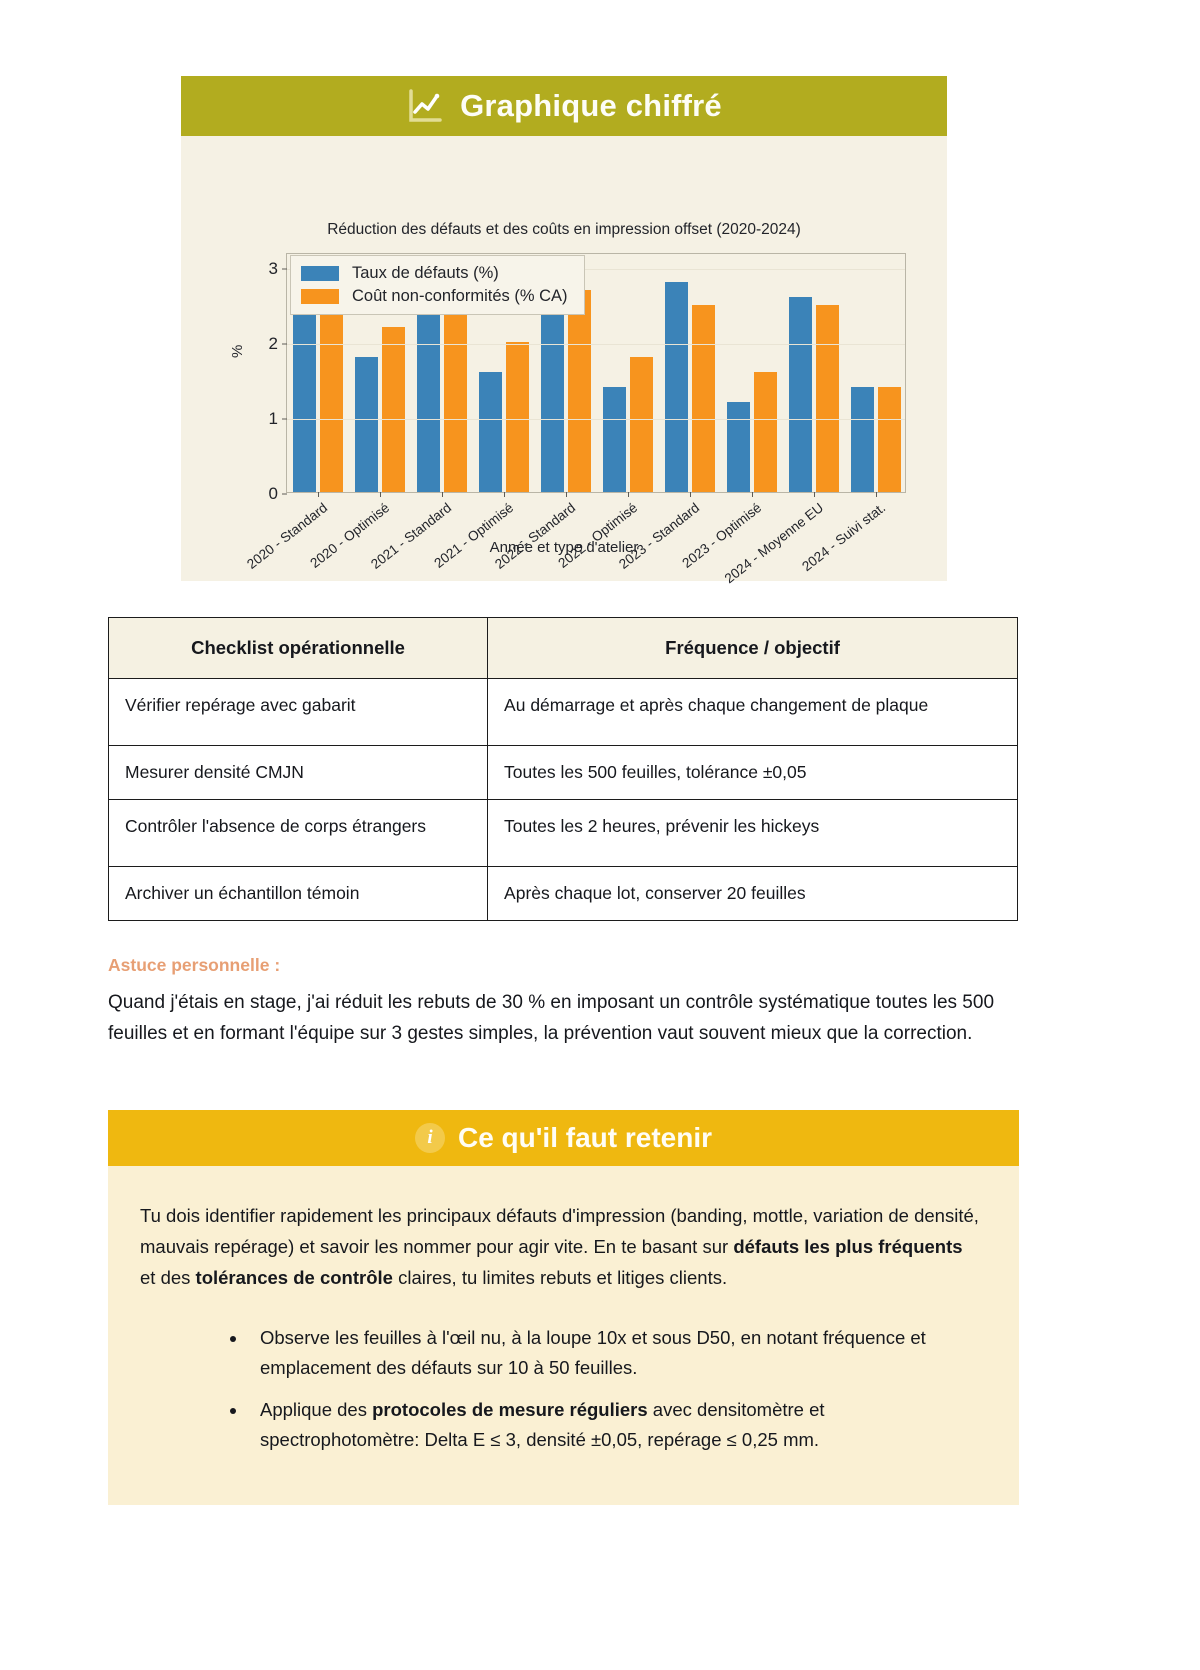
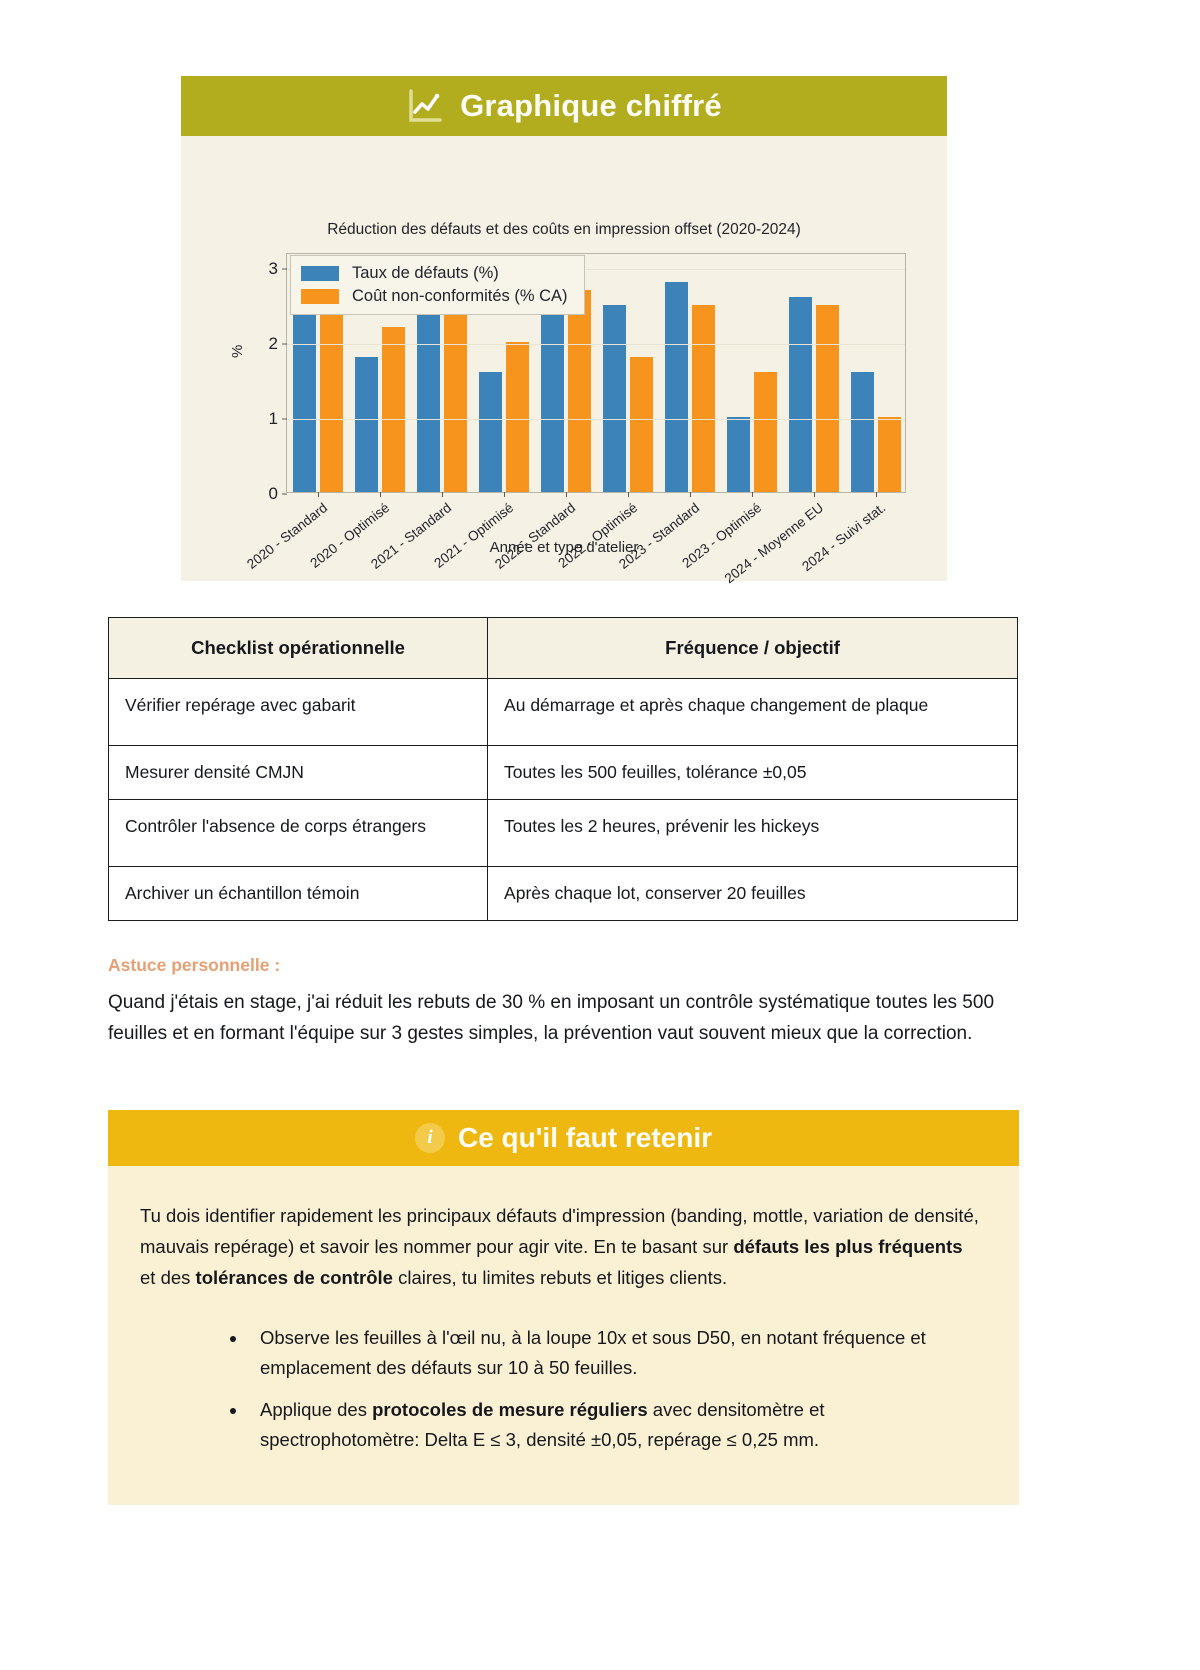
Taux de défauts (%)/2022 - Optimisé: 1.4 -> 2.5
Taux de défauts (%)/2023 - Optimisé: 1.2 -> 1.0
Taux de défauts (%)/2024 - Suivi stat.: 1.4 -> 1.6
Coût non-conformités (% CA)/2024 - Suivi stat.: 1.4 -> 1.0
